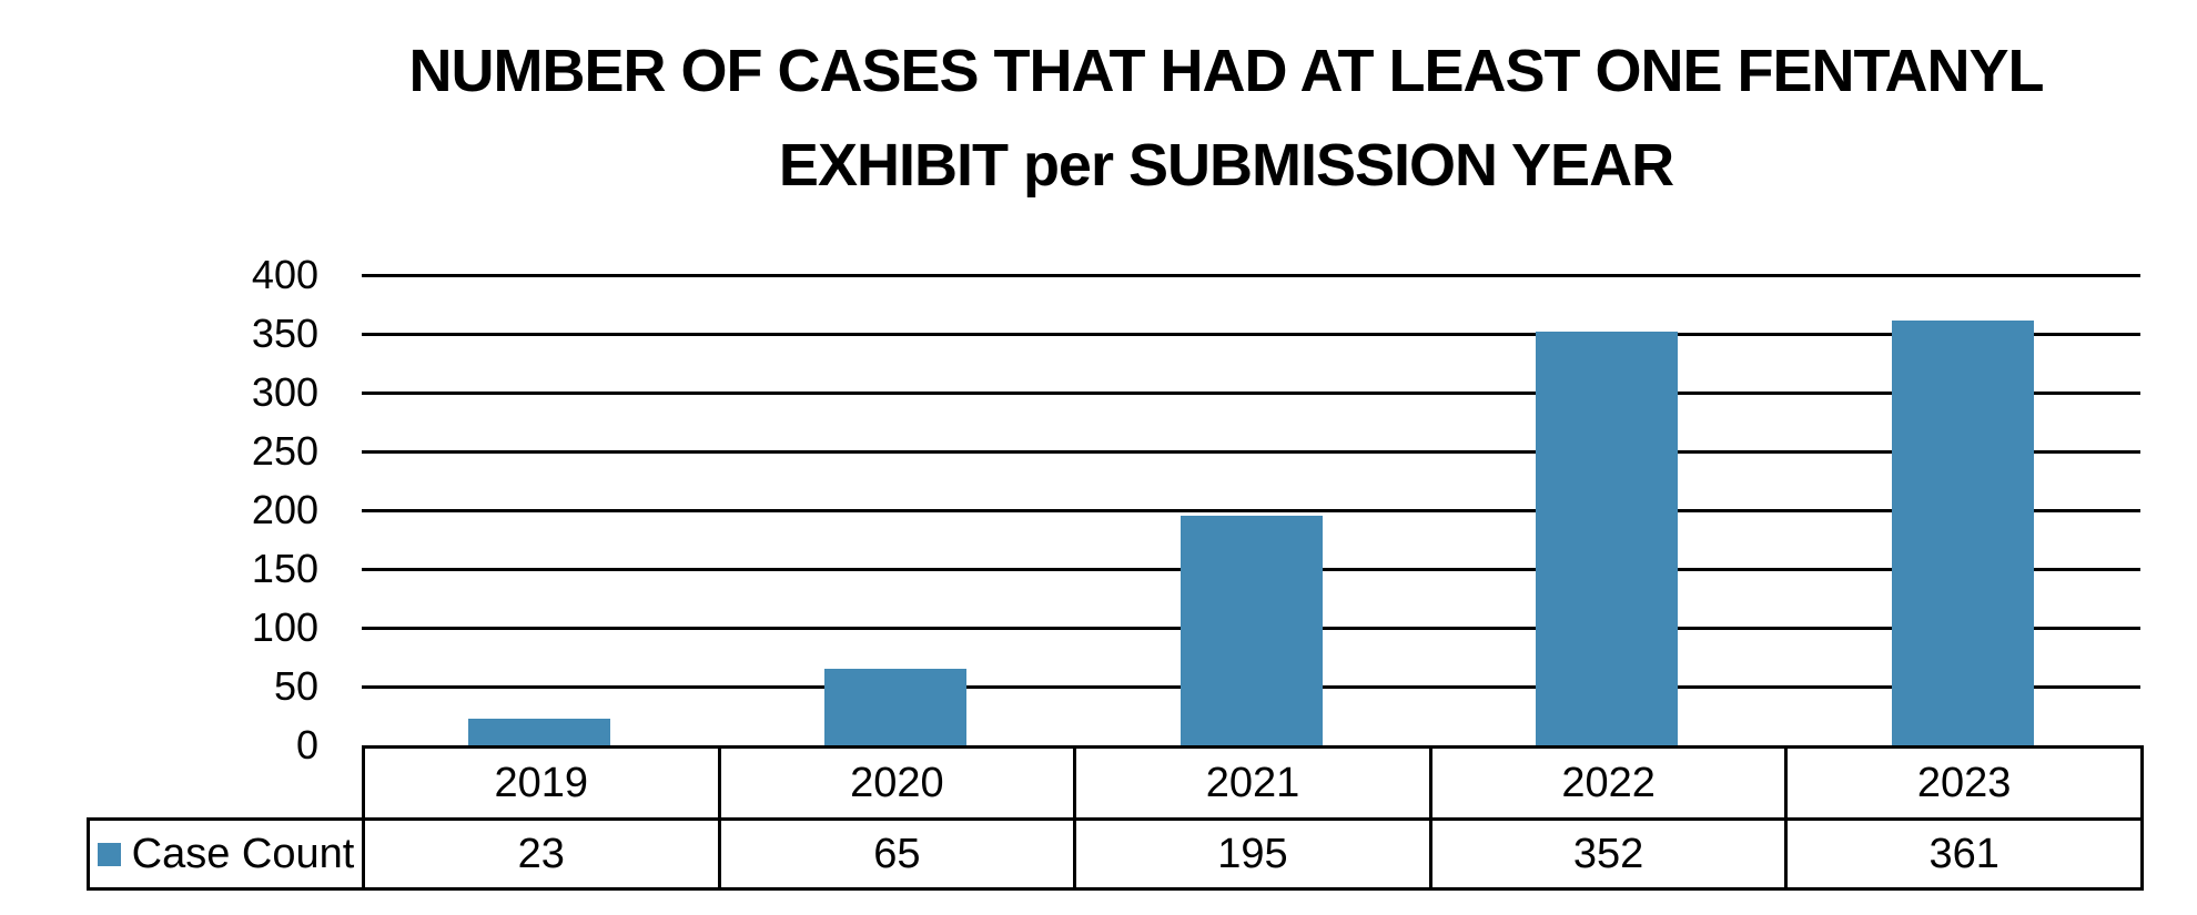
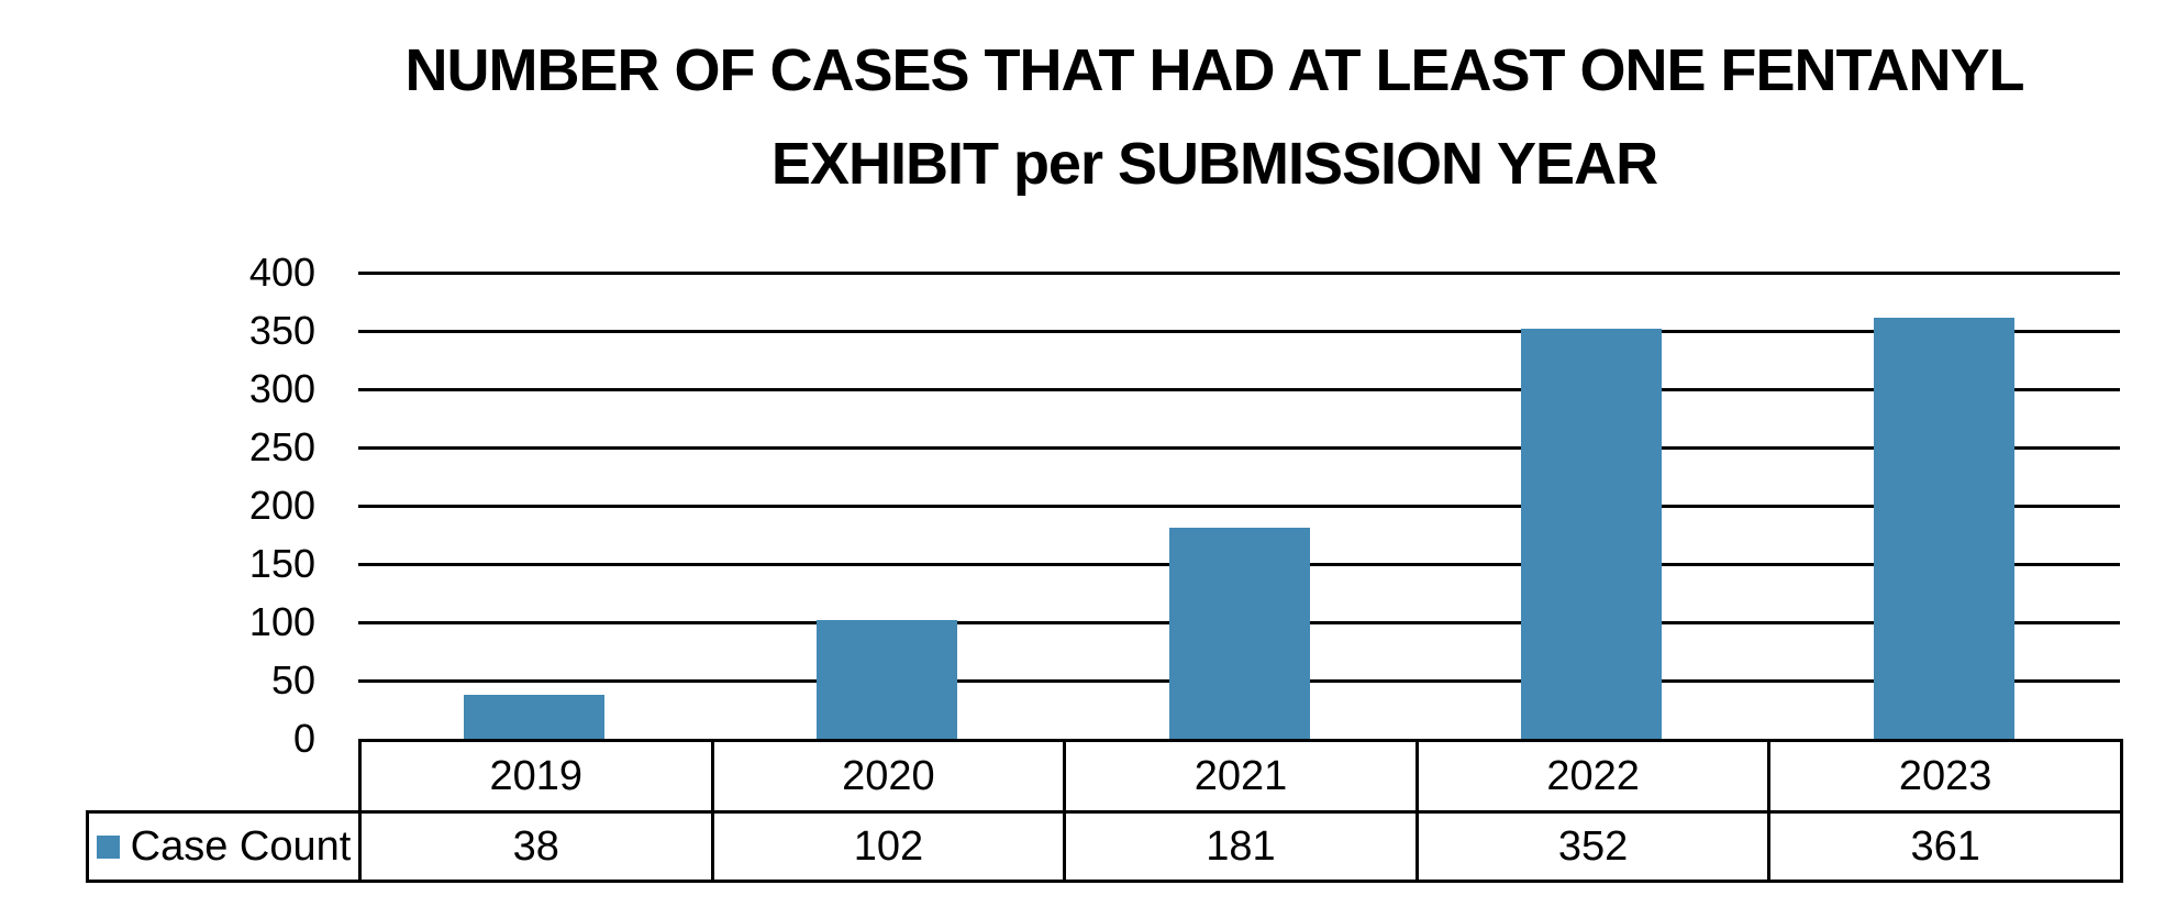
2019: 23 -> 38
2020: 65 -> 102
2021: 195 -> 181
